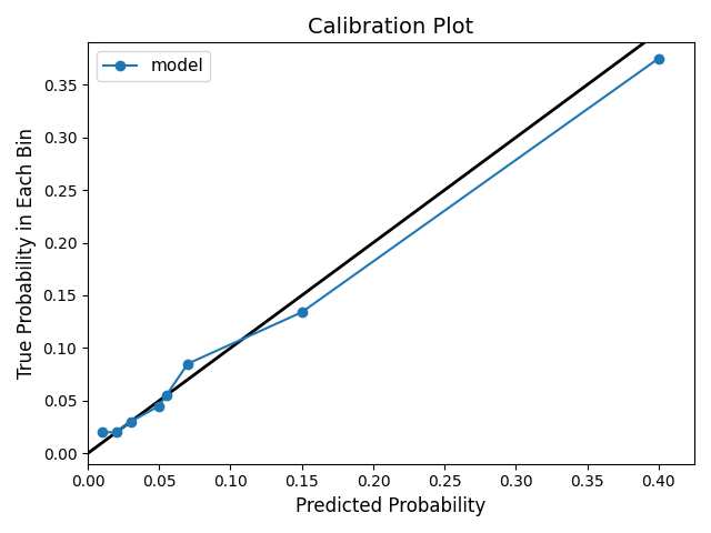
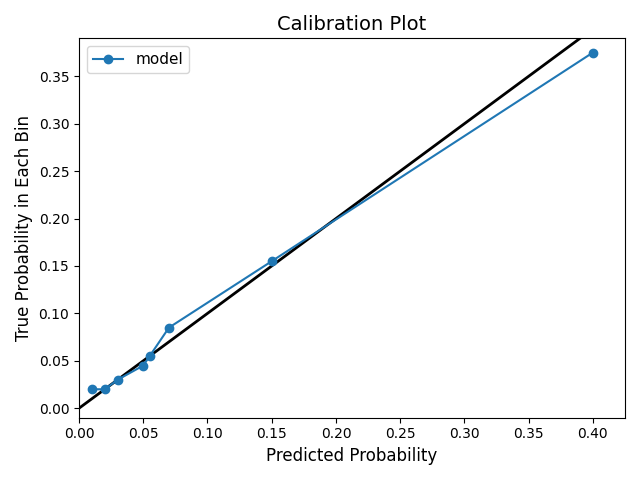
model/0.15: 0.134 -> 0.155
